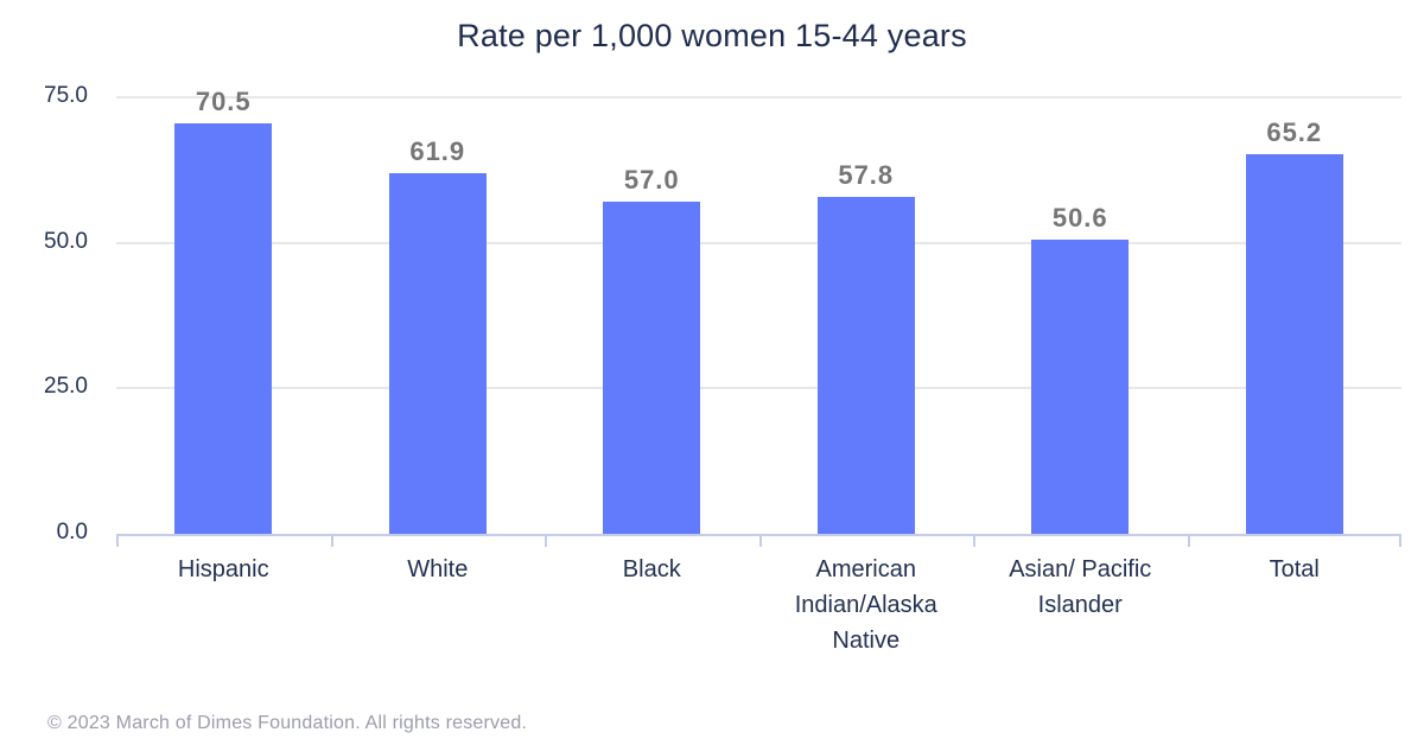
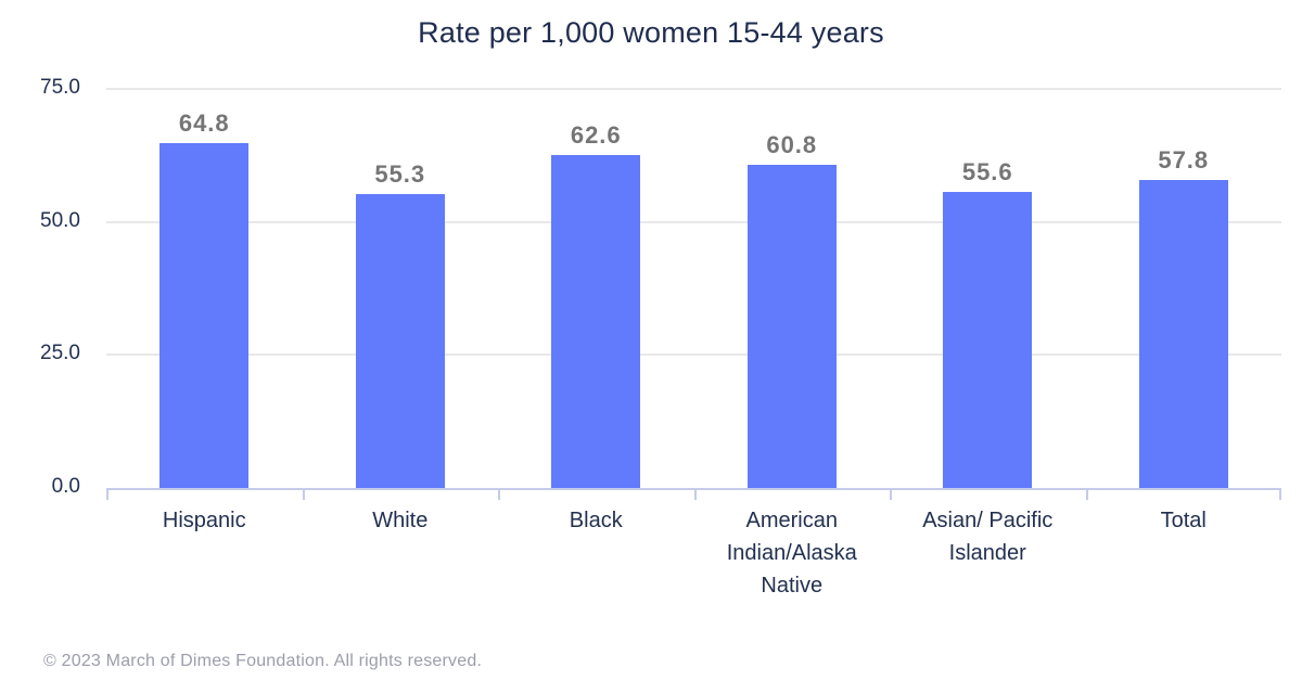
Hispanic: 70.5 -> 64.8
White: 61.9 -> 55.3
Black: 57.0 -> 62.6
American Indian/Alaska Native: 57.8 -> 60.8
Asian/ Pacific Islander: 50.6 -> 55.6
Total: 65.2 -> 57.8
